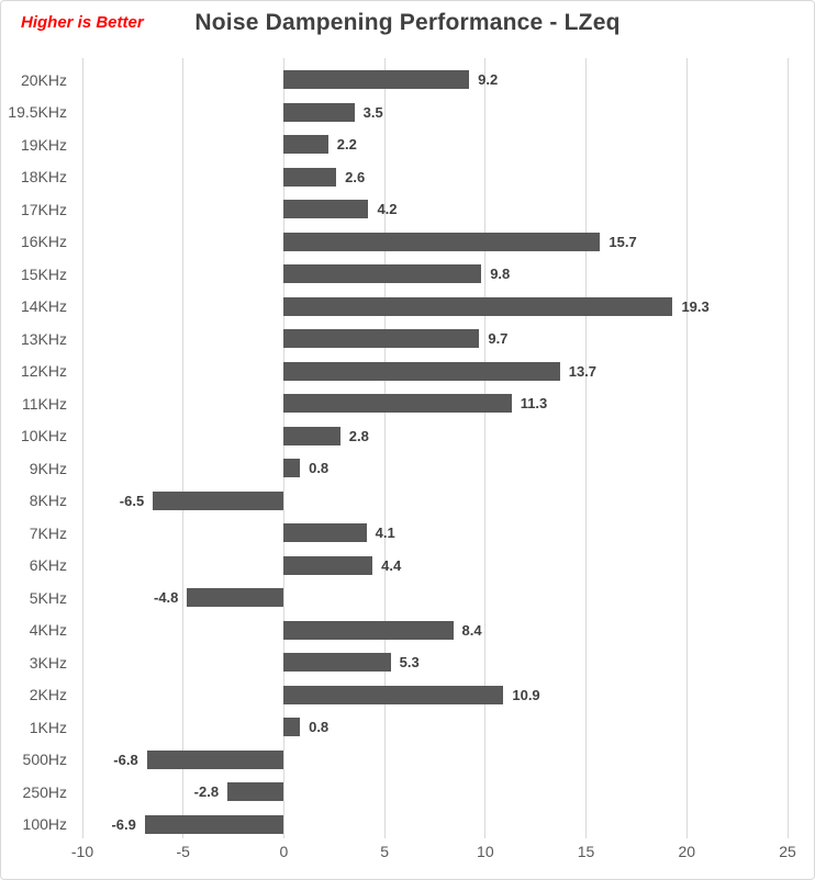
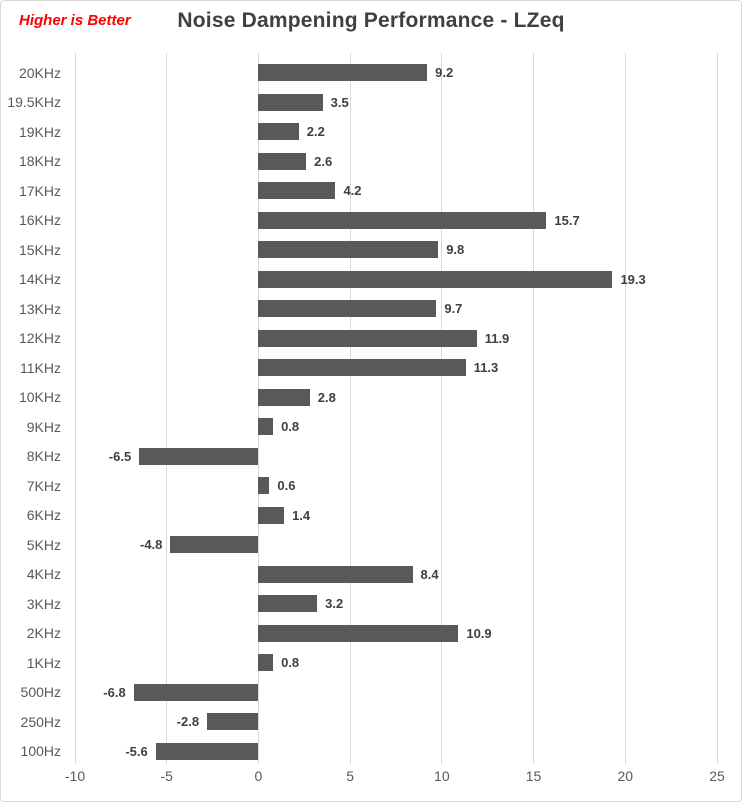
12KHz: 13.7 -> 11.9
7KHz: 4.1 -> 0.6
6KHz: 4.4 -> 1.4
3KHz: 5.3 -> 3.2
100Hz: -6.9 -> -5.6
